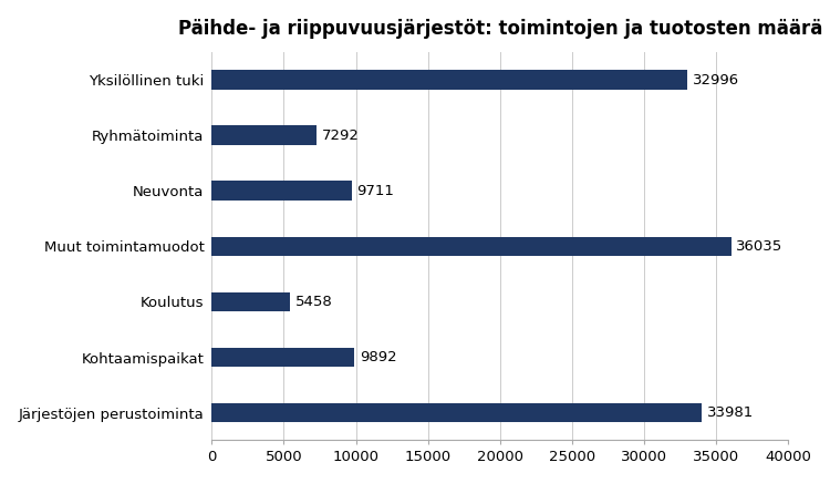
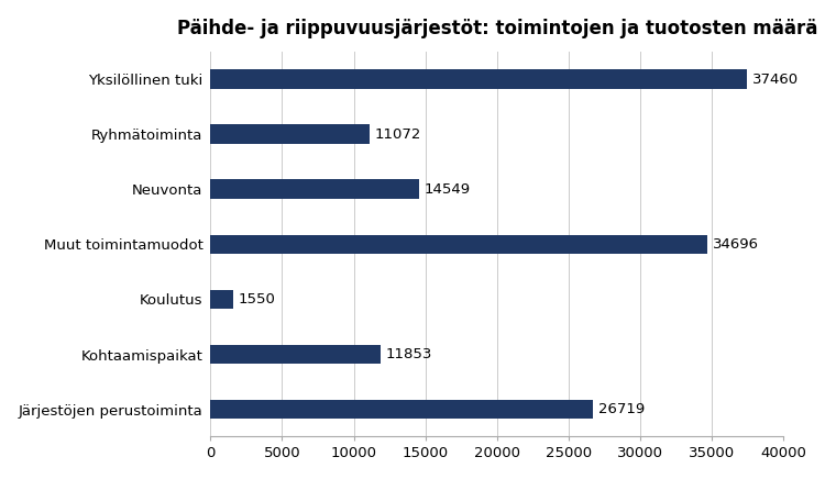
Yksilöllinen tuki: 32996 -> 37460
Ryhmätoiminta: 7292 -> 11072
Neuvonta: 9711 -> 14549
Muut toimintamuodot: 36035 -> 34696
Koulutus: 5458 -> 1550
Kohtaamispaikat: 9892 -> 11853
Järjestöjen perustoiminta: 33981 -> 26719
